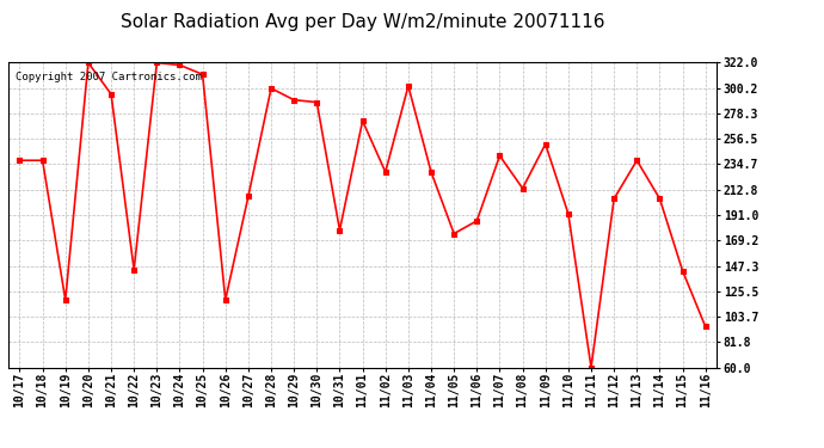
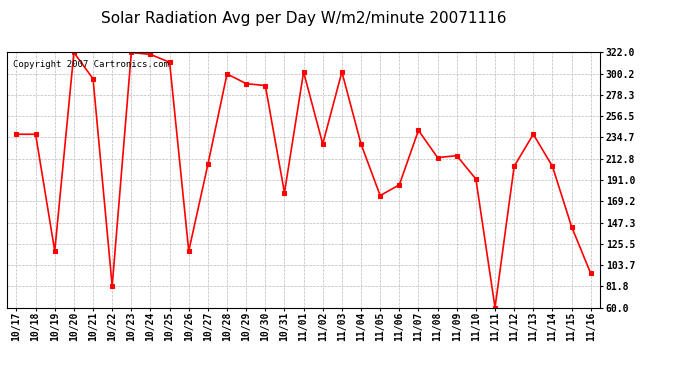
10/22: 144 -> 82
11/01: 272 -> 302
11/09: 252 -> 216
